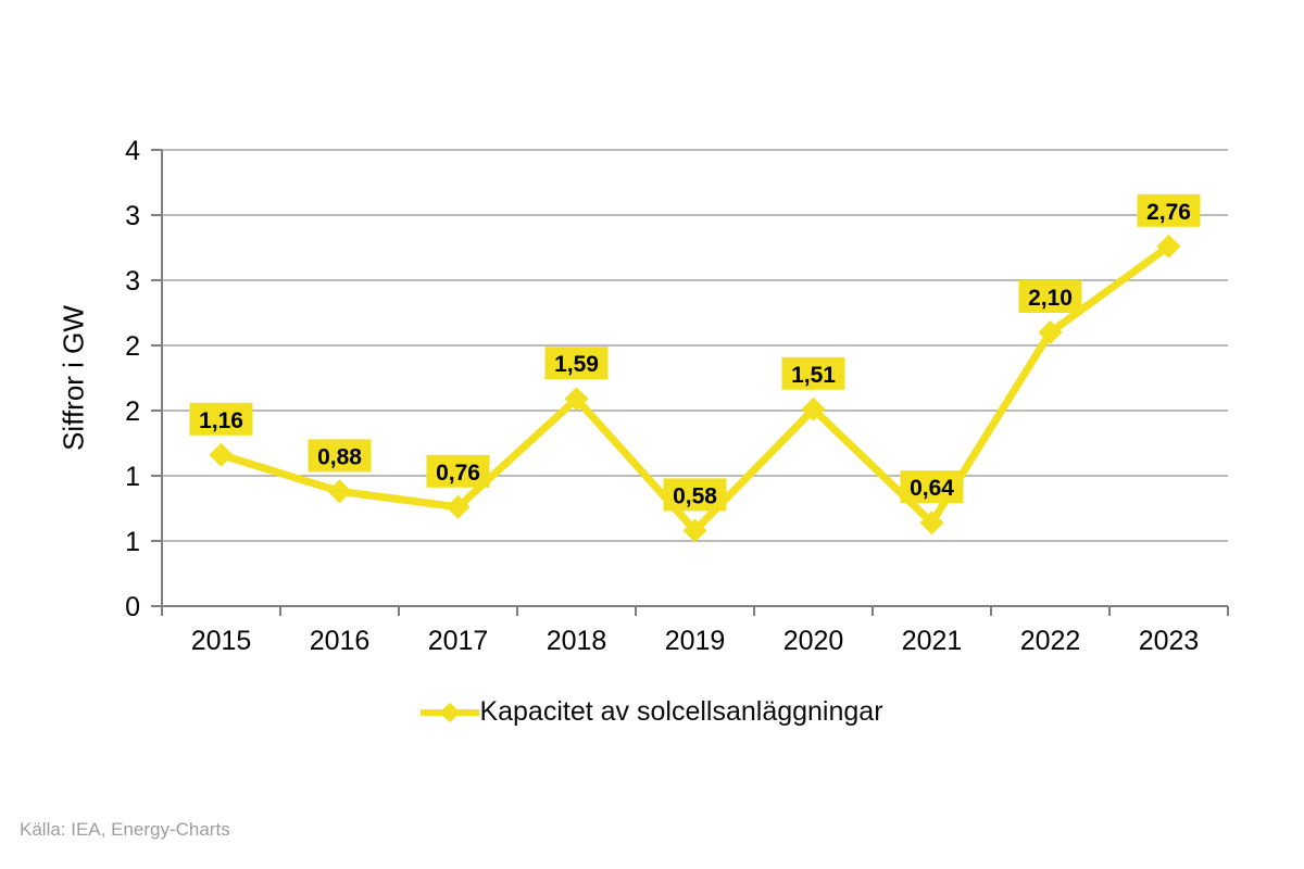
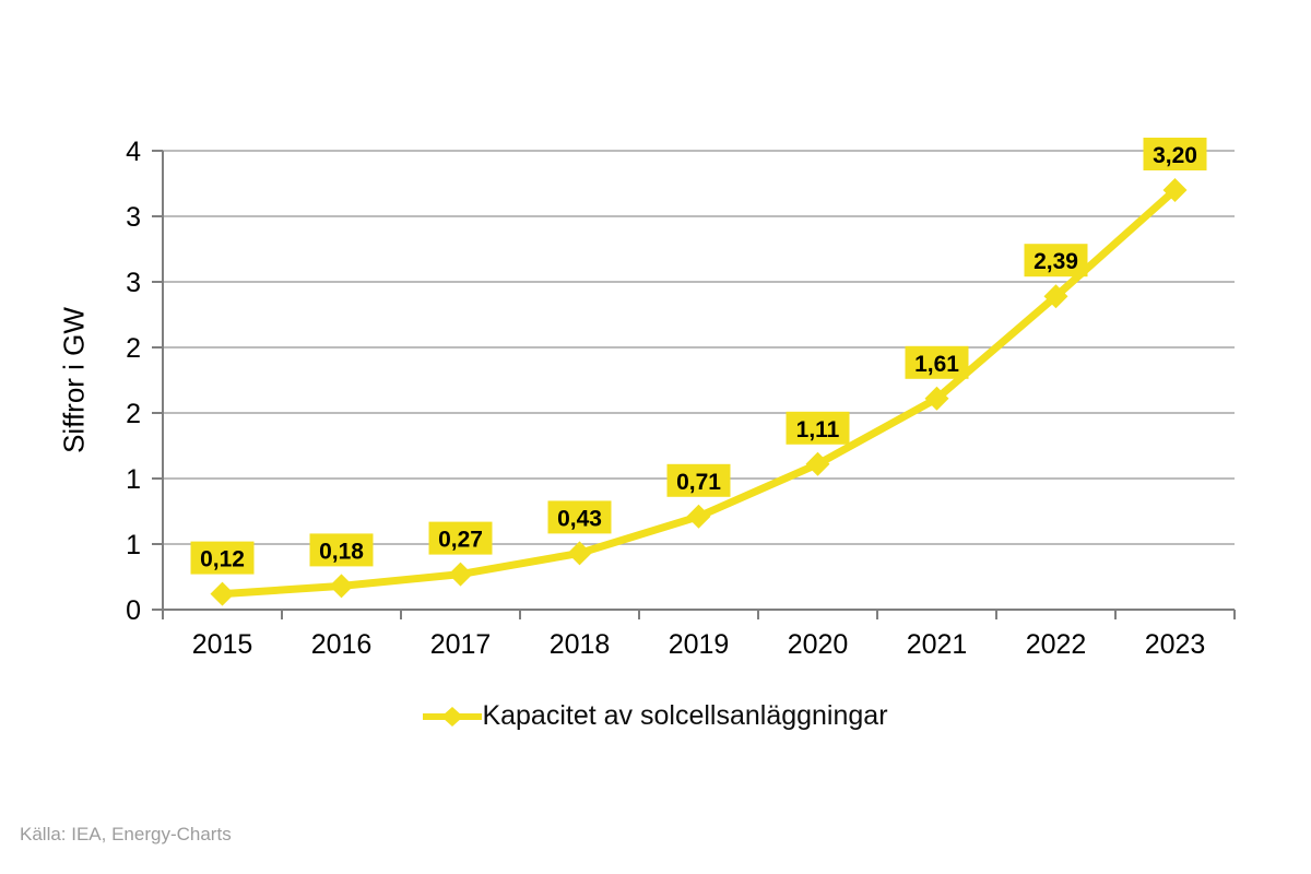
2015: 1,16 -> 0,12
2016: 0,88 -> 0,18
2017: 0,76 -> 0,27
2018: 1,59 -> 0,43
2019: 0,58 -> 0,71
2020: 1,51 -> 1,11
2021: 0,64 -> 1,61
2022: 2,10 -> 2,39
2023: 2,76 -> 3,20
